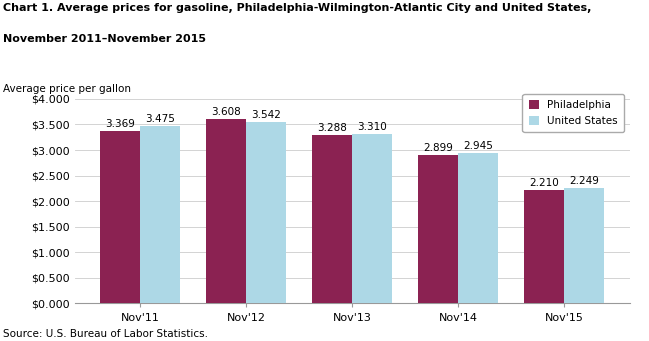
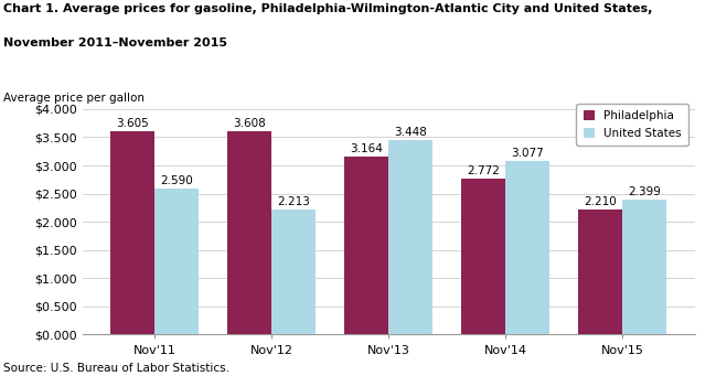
Philadelphia/Nov'11: 3.369 -> 3.605
United States/Nov'11: 3.475 -> 2.590
United States/Nov'12: 3.542 -> 2.213
Philadelphia/Nov'13: 3.288 -> 3.164
United States/Nov'13: 3.310 -> 3.448
Philadelphia/Nov'14: 2.899 -> 2.772
United States/Nov'14: 2.945 -> 3.077
United States/Nov'15: 2.249 -> 2.399
